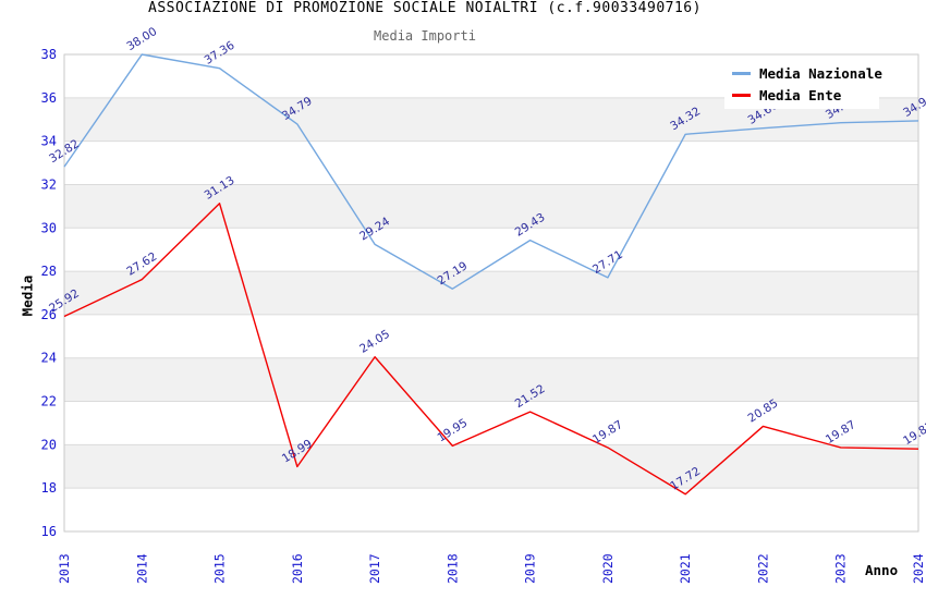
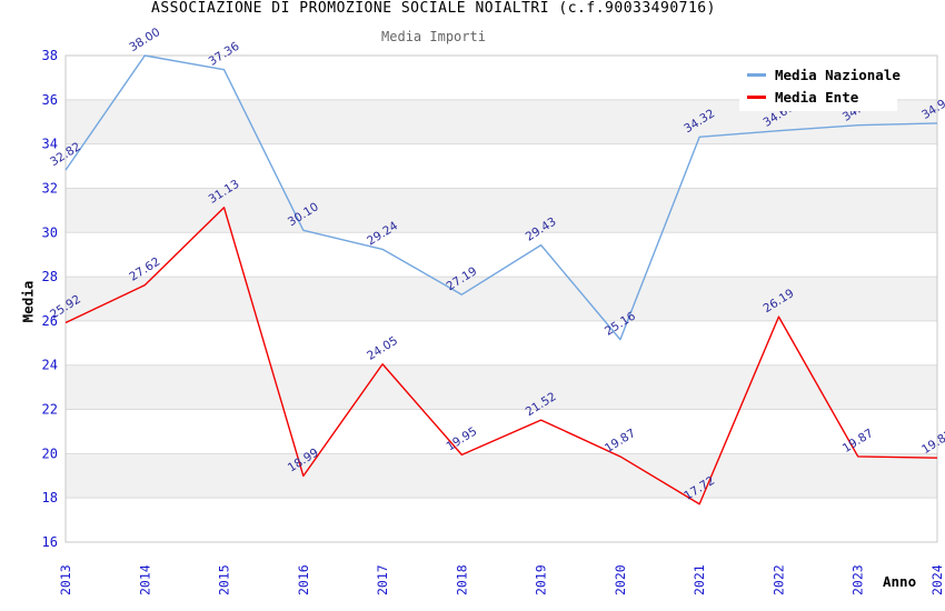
Media Nazionale/2016: 34.79 -> 30.10
Media Nazionale/2020: 27.71 -> 25.16
Media Ente/2022: 20.85 -> 26.19
